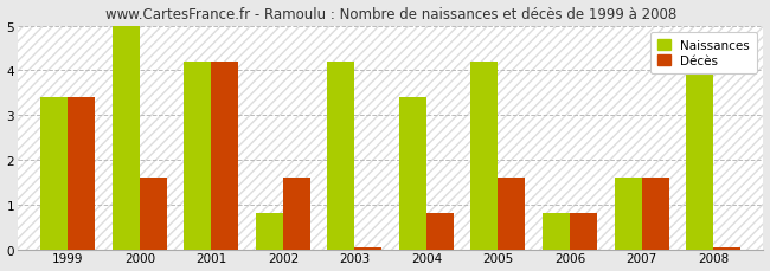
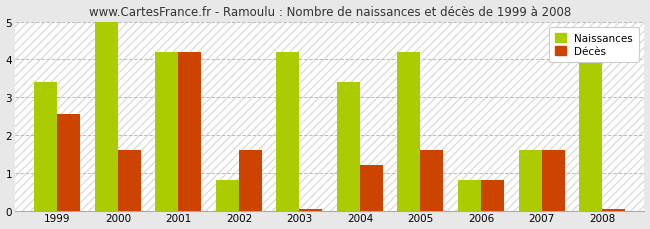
Décès/1999: 3.40 -> 2.55
Décès/2004: 0.80 -> 1.20
